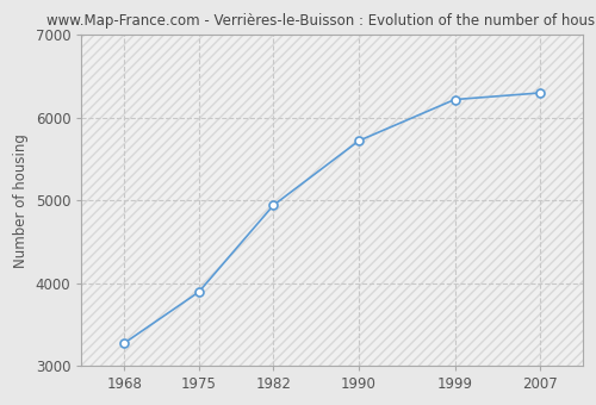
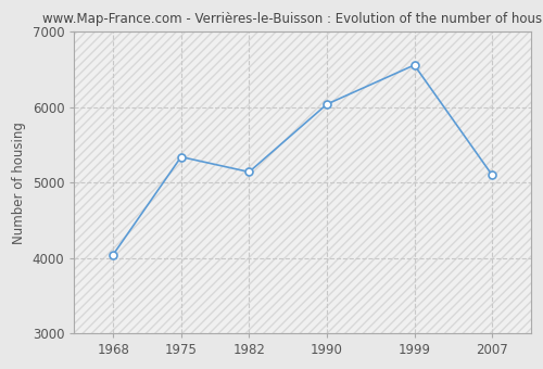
1968: 3270 -> 4040
1975: 3890 -> 5340
1982: 4940 -> 5140
1990: 5720 -> 6040
1999: 6220 -> 6560
2007: 6300 -> 5100
